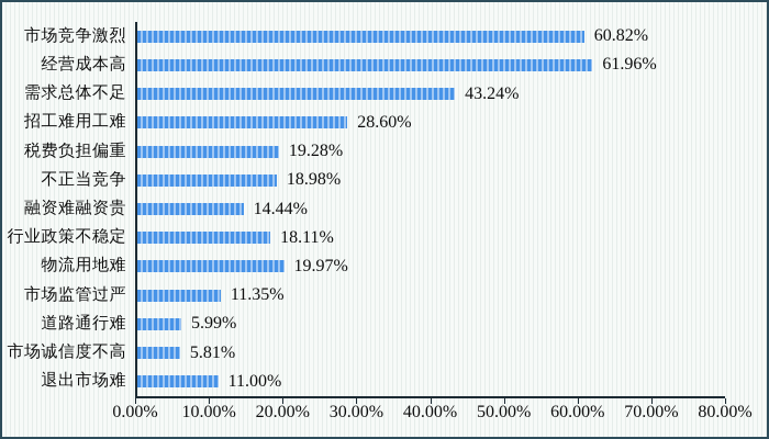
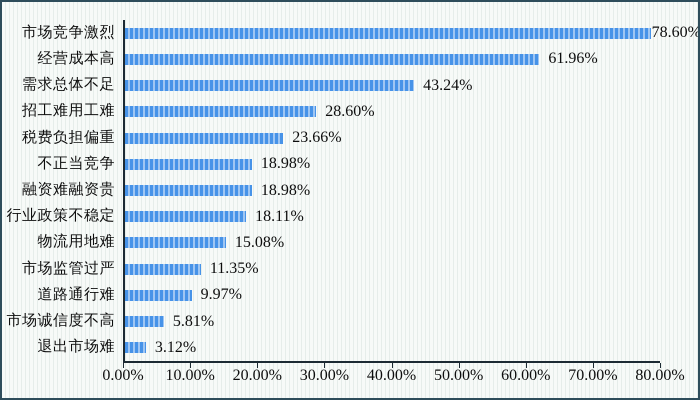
市场竞争激烈: 60.82% -> 78.60%
税费负担偏重: 19.28% -> 23.66%
融资难融资贵: 14.44% -> 18.98%
物流用地难: 19.97% -> 15.08%
道路通行难: 5.99% -> 9.97%
退出市场难: 11.00% -> 3.12%
